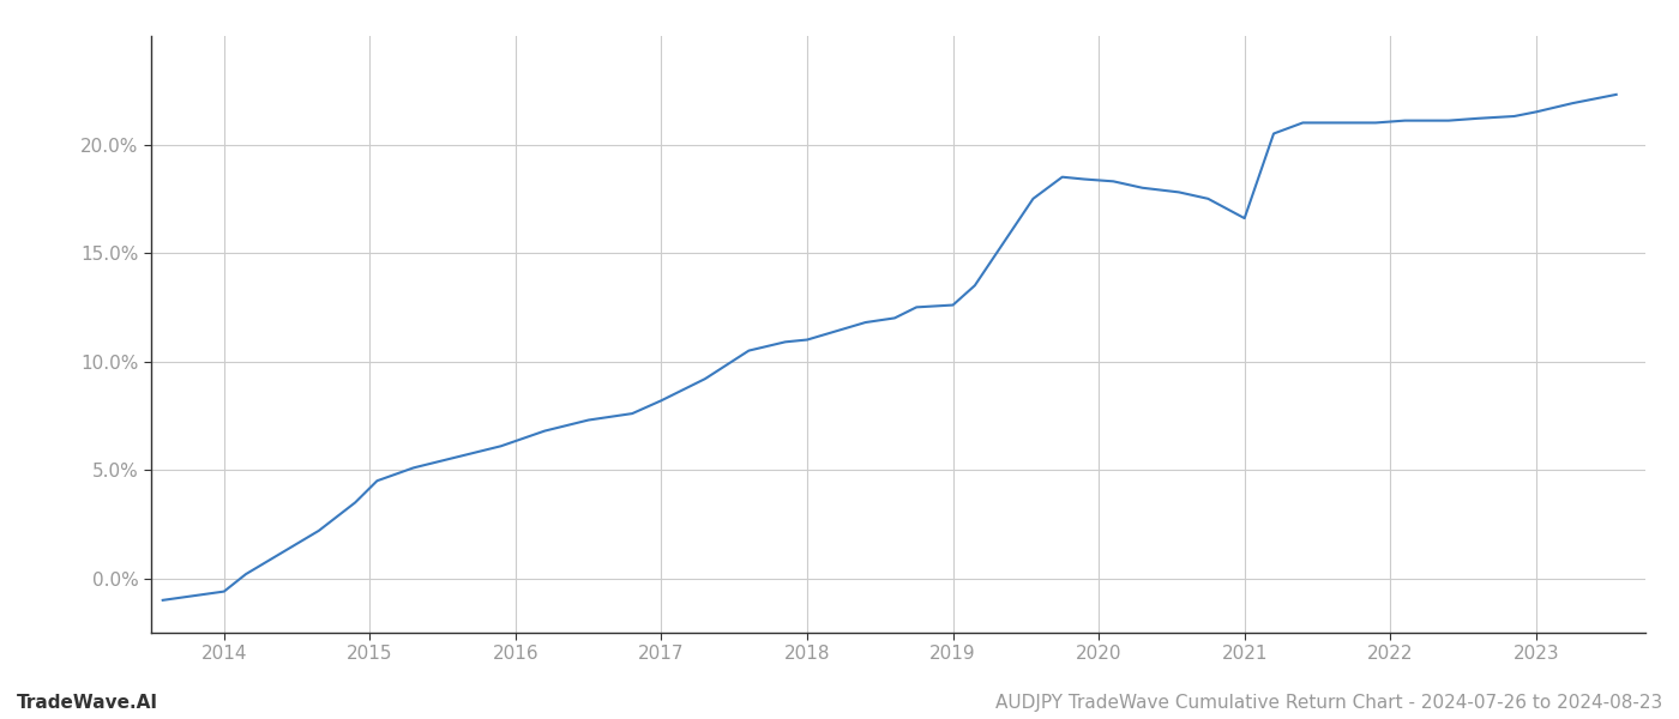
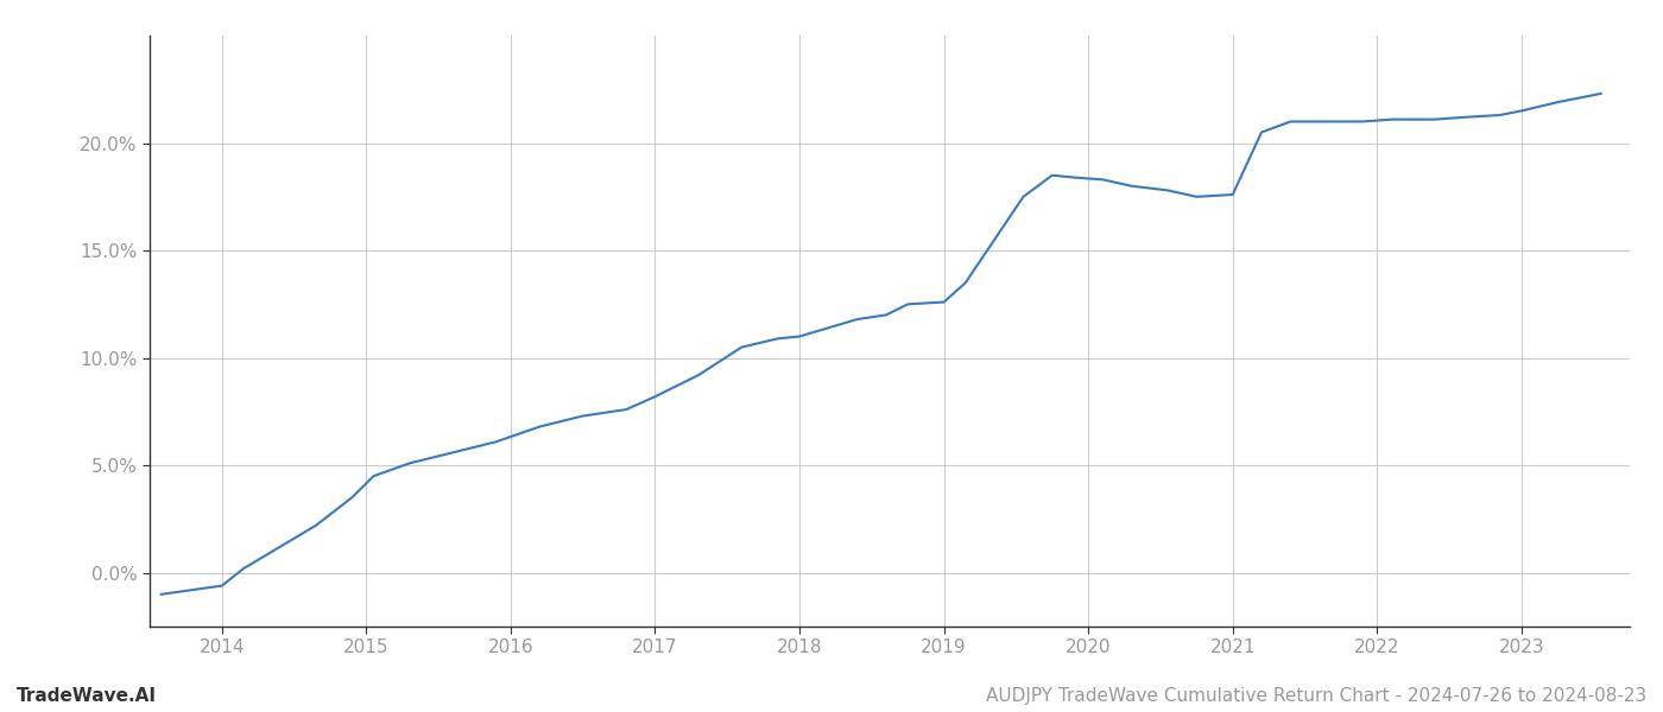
2021: 16.6% -> 17.6%
